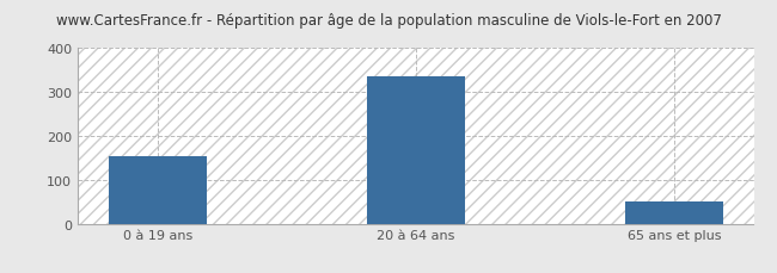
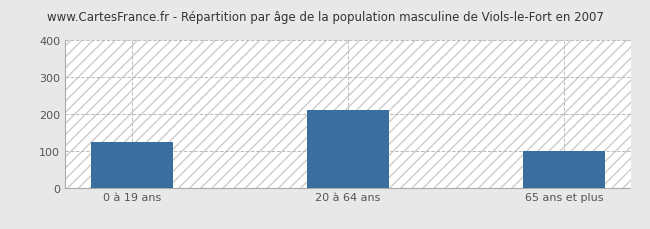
0 à 19 ans: 155 -> 125
20 à 64 ans: 335 -> 210
65 ans et plus: 50 -> 100
